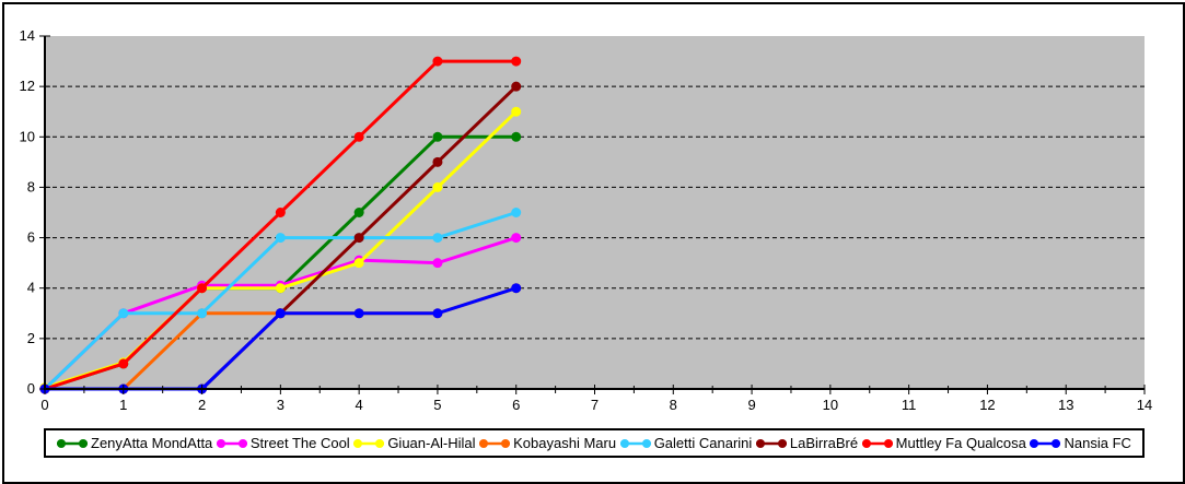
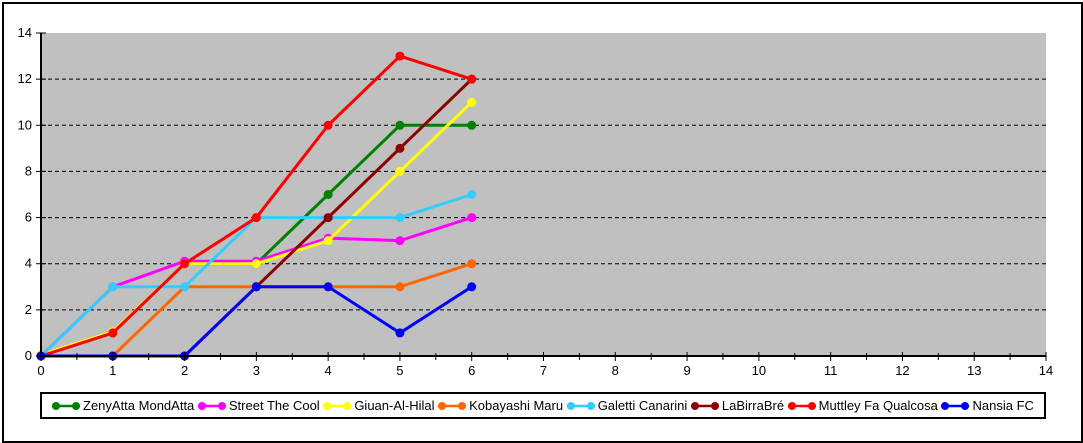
Muttley Fa Qualcosa/3: 7 -> 6
Nansia FC/5: 3 -> 1
Muttley Fa Qualcosa/6: 13 -> 12
Nansia FC/6: 4 -> 3
